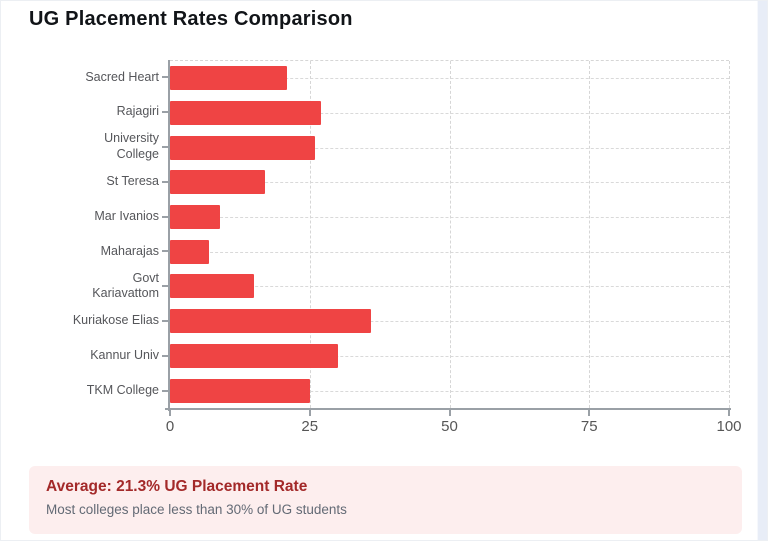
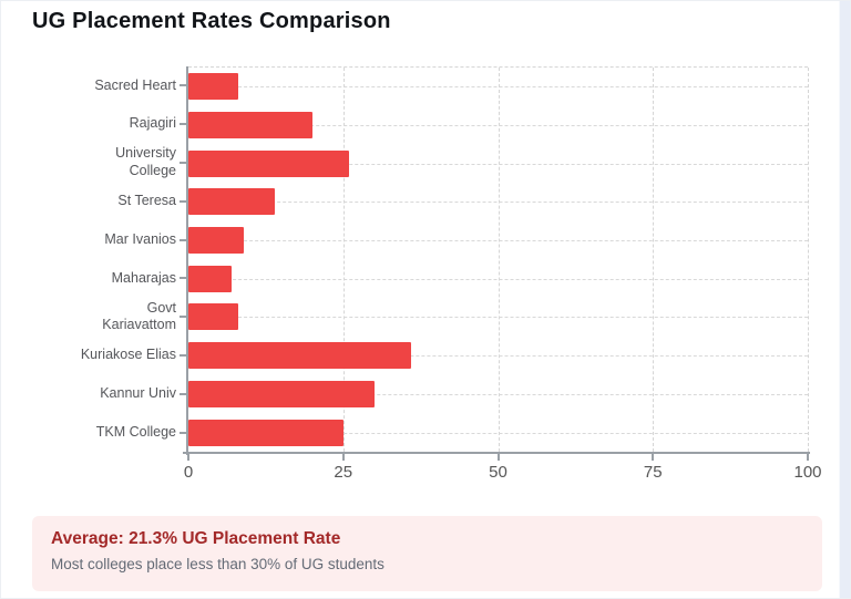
Sacred Heart: 21 -> 8
Rajagiri: 27 -> 20
St Teresa: 17 -> 14
Govt Kariavattom: 15 -> 8
